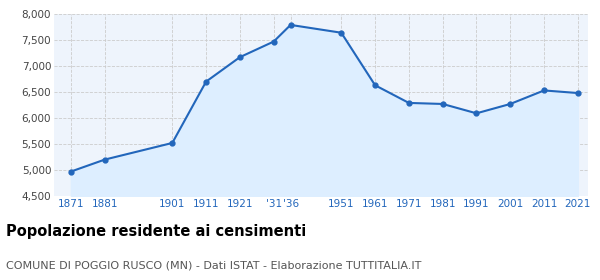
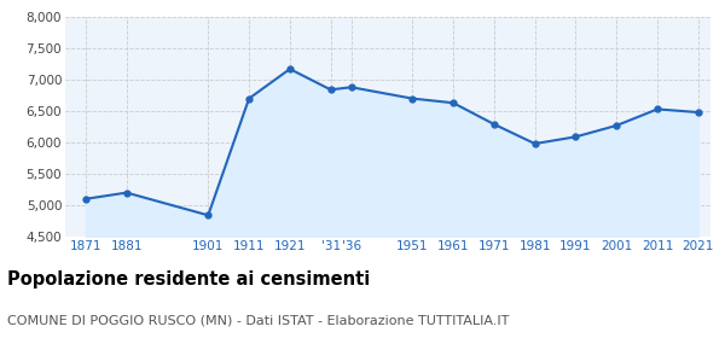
1871: 4,970 -> 5,100
1901: 5,520 -> 4,840
'31: 7,470 -> 6,840
'36: 7,790 -> 6,880
1951: 7,640 -> 6,700
1981: 6,270 -> 5,980
